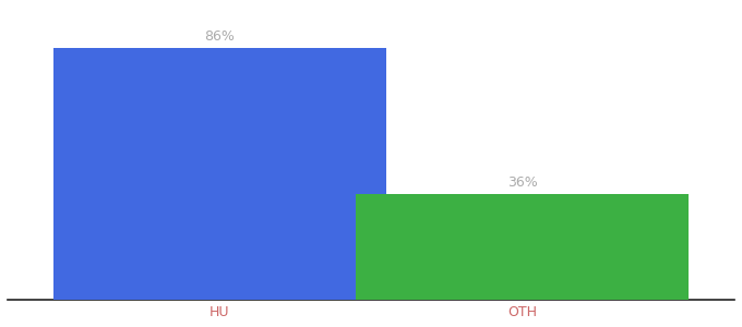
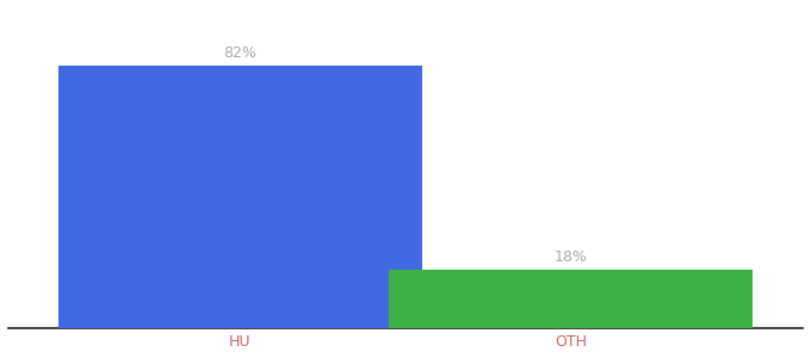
HU: 86% -> 82%
OTH: 36% -> 18%
